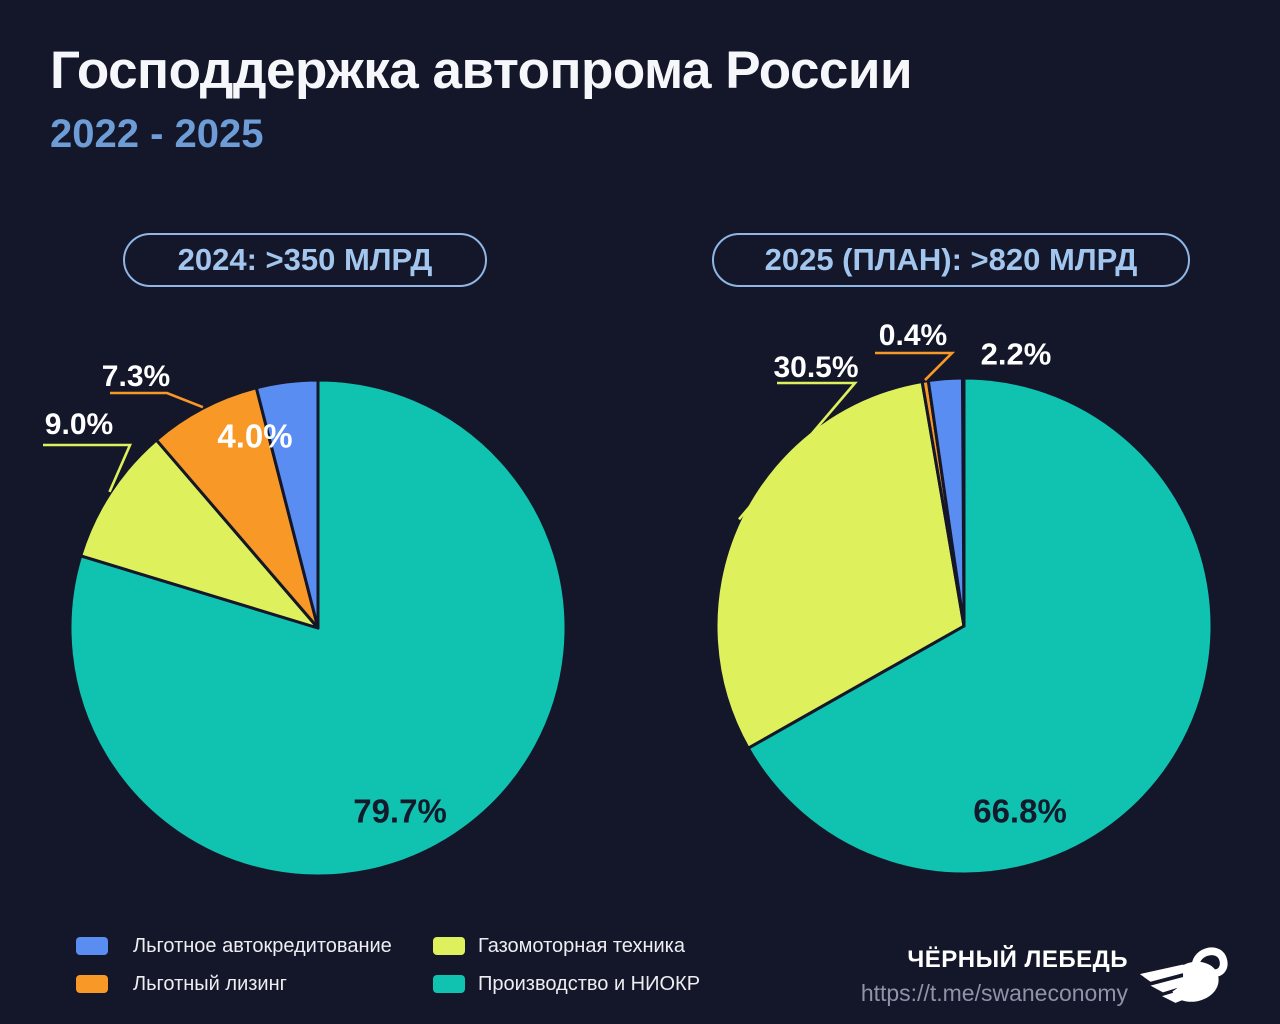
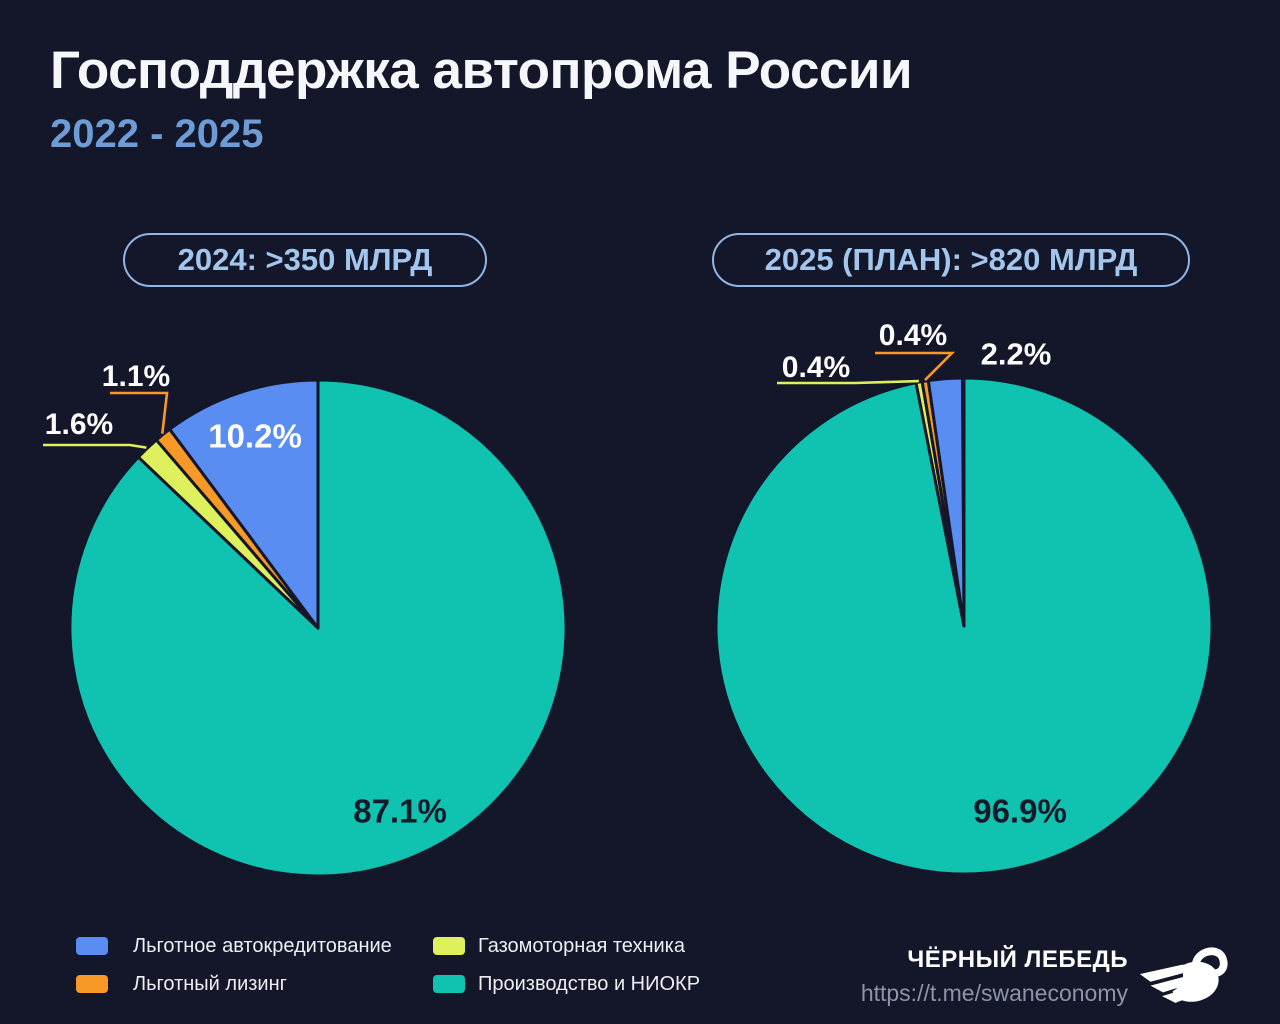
2024: >350 МЛРД/Производство и НИОКР: 79.7% -> 87.1%
2024: >350 МЛРД/Газомоторная техника: 9.0% -> 1.6%
2024: >350 МЛРД/Льготный лизинг: 7.3% -> 1.1%
2024: >350 МЛРД/Льготное автокредитование: 4.0% -> 10.2%
2025 (ПЛАН): >820 МЛРД/Производство и НИОКР: 66.8% -> 96.9%
2025 (ПЛАН): >820 МЛРД/Газомоторная техника: 30.5% -> 0.4%
